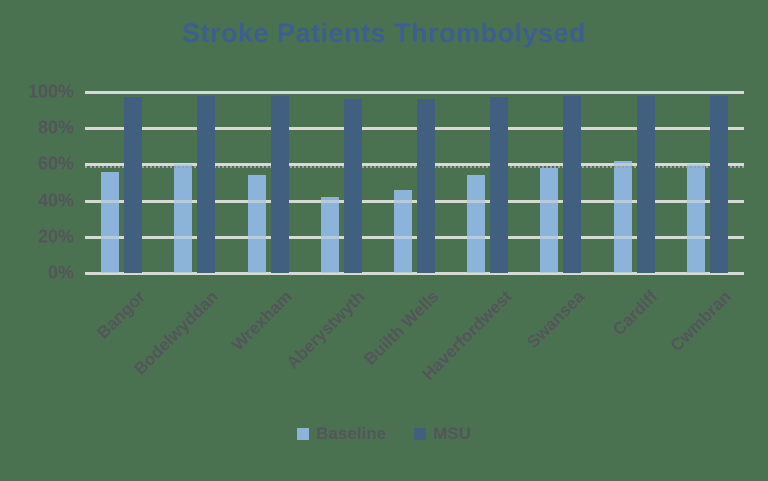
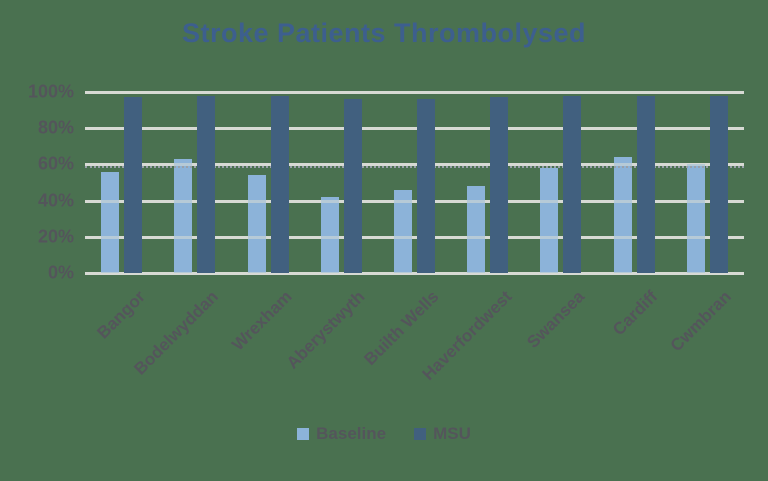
Baseline/Bodelwyddan: 60% -> 63%
Baseline/Haverfordwest: 54% -> 48%
Baseline/Cardiff: 62% -> 64%
